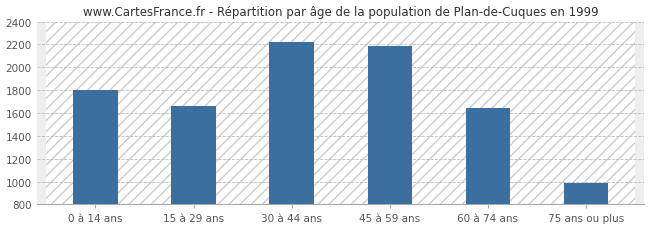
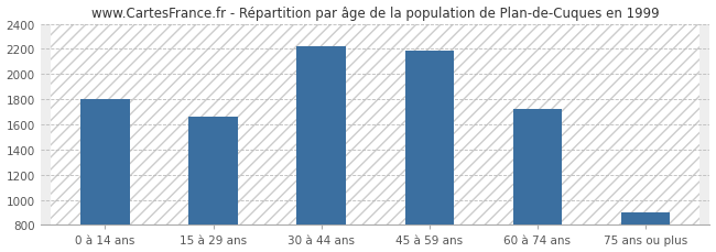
60 à 74 ans: 1640 -> 1720
75 ans ou plus: 980 -> 900
